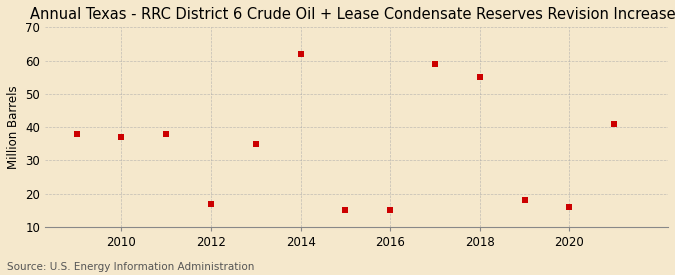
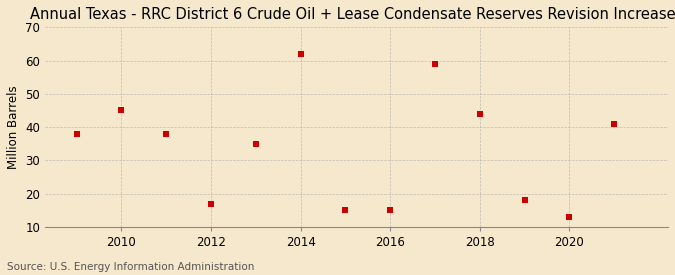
2010: 37 -> 45
2018: 55 -> 44
2020: 16 -> 13
